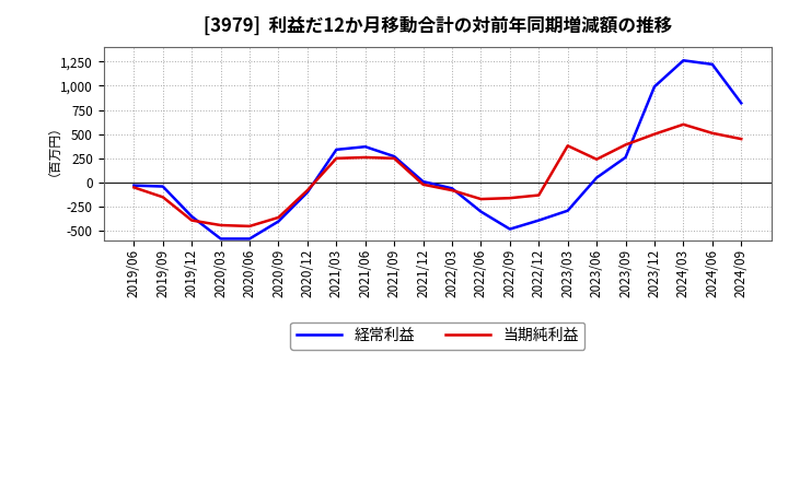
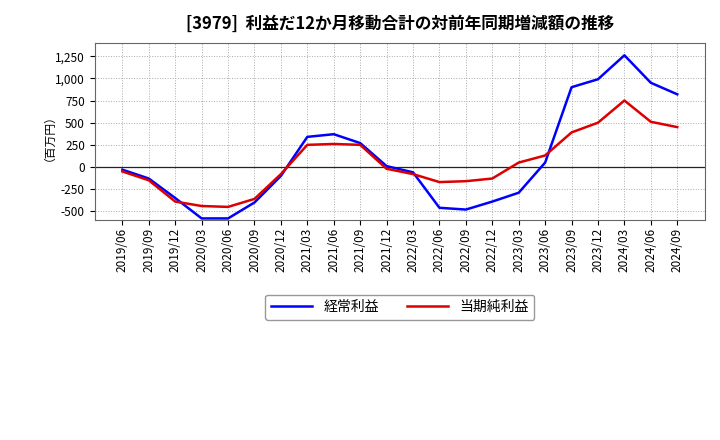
経常利益/2019/09: -40 -> -130
経常利益/2022/06: -300 -> -460
当期純利益/2023/03: 380 -> 50
当期純利益/2023/06: 240 -> 130
経常利益/2023/09: 260 -> 900
当期純利益/2024/03: 600 -> 750
経常利益/2024/06: 1,220 -> 950
